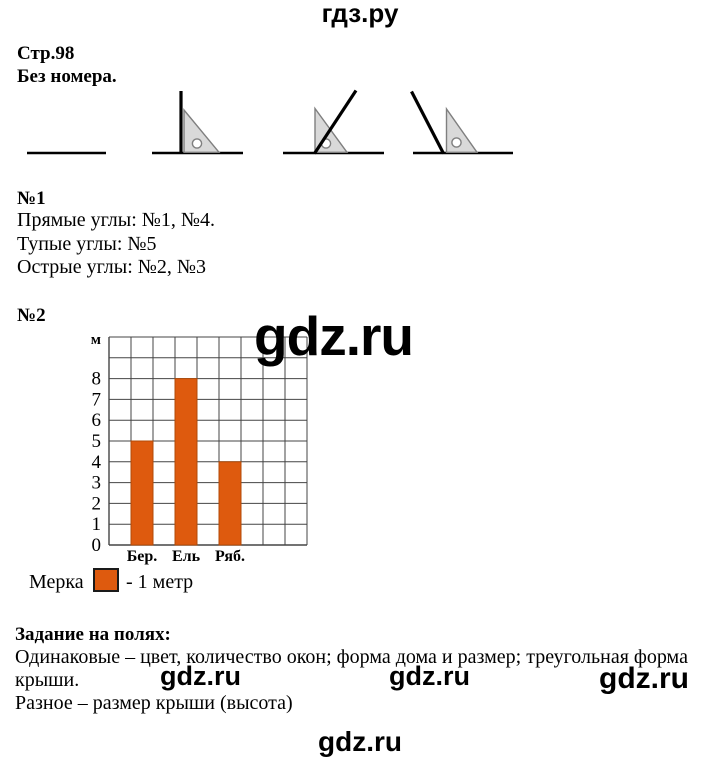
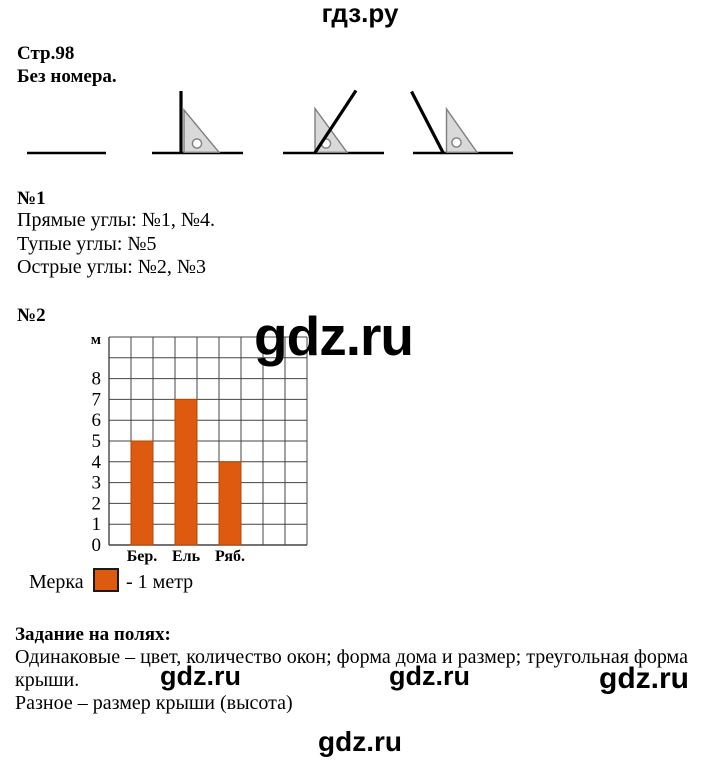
Ель: 8 -> 7
